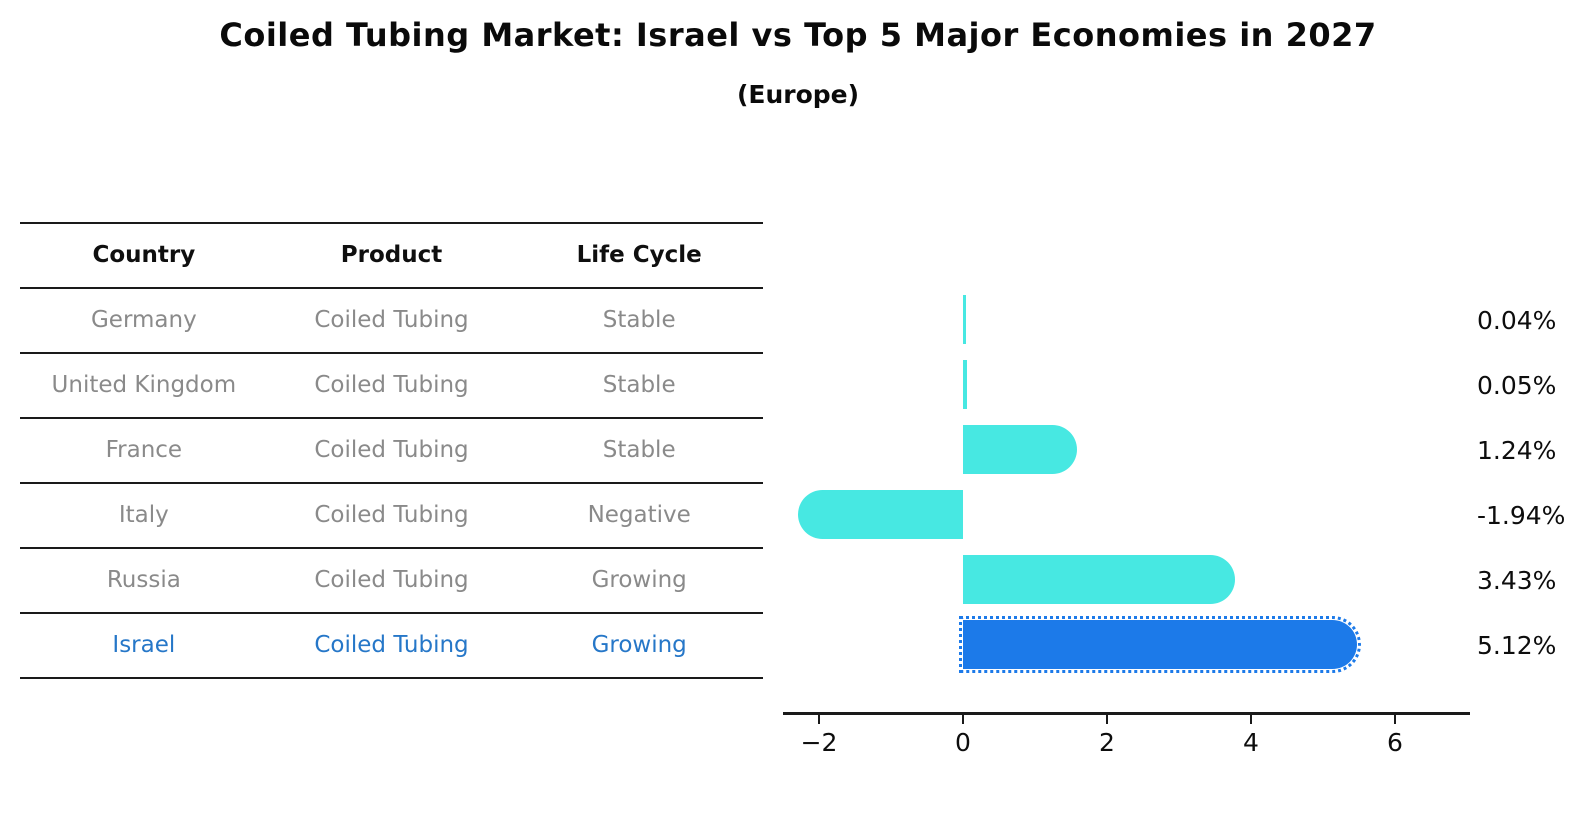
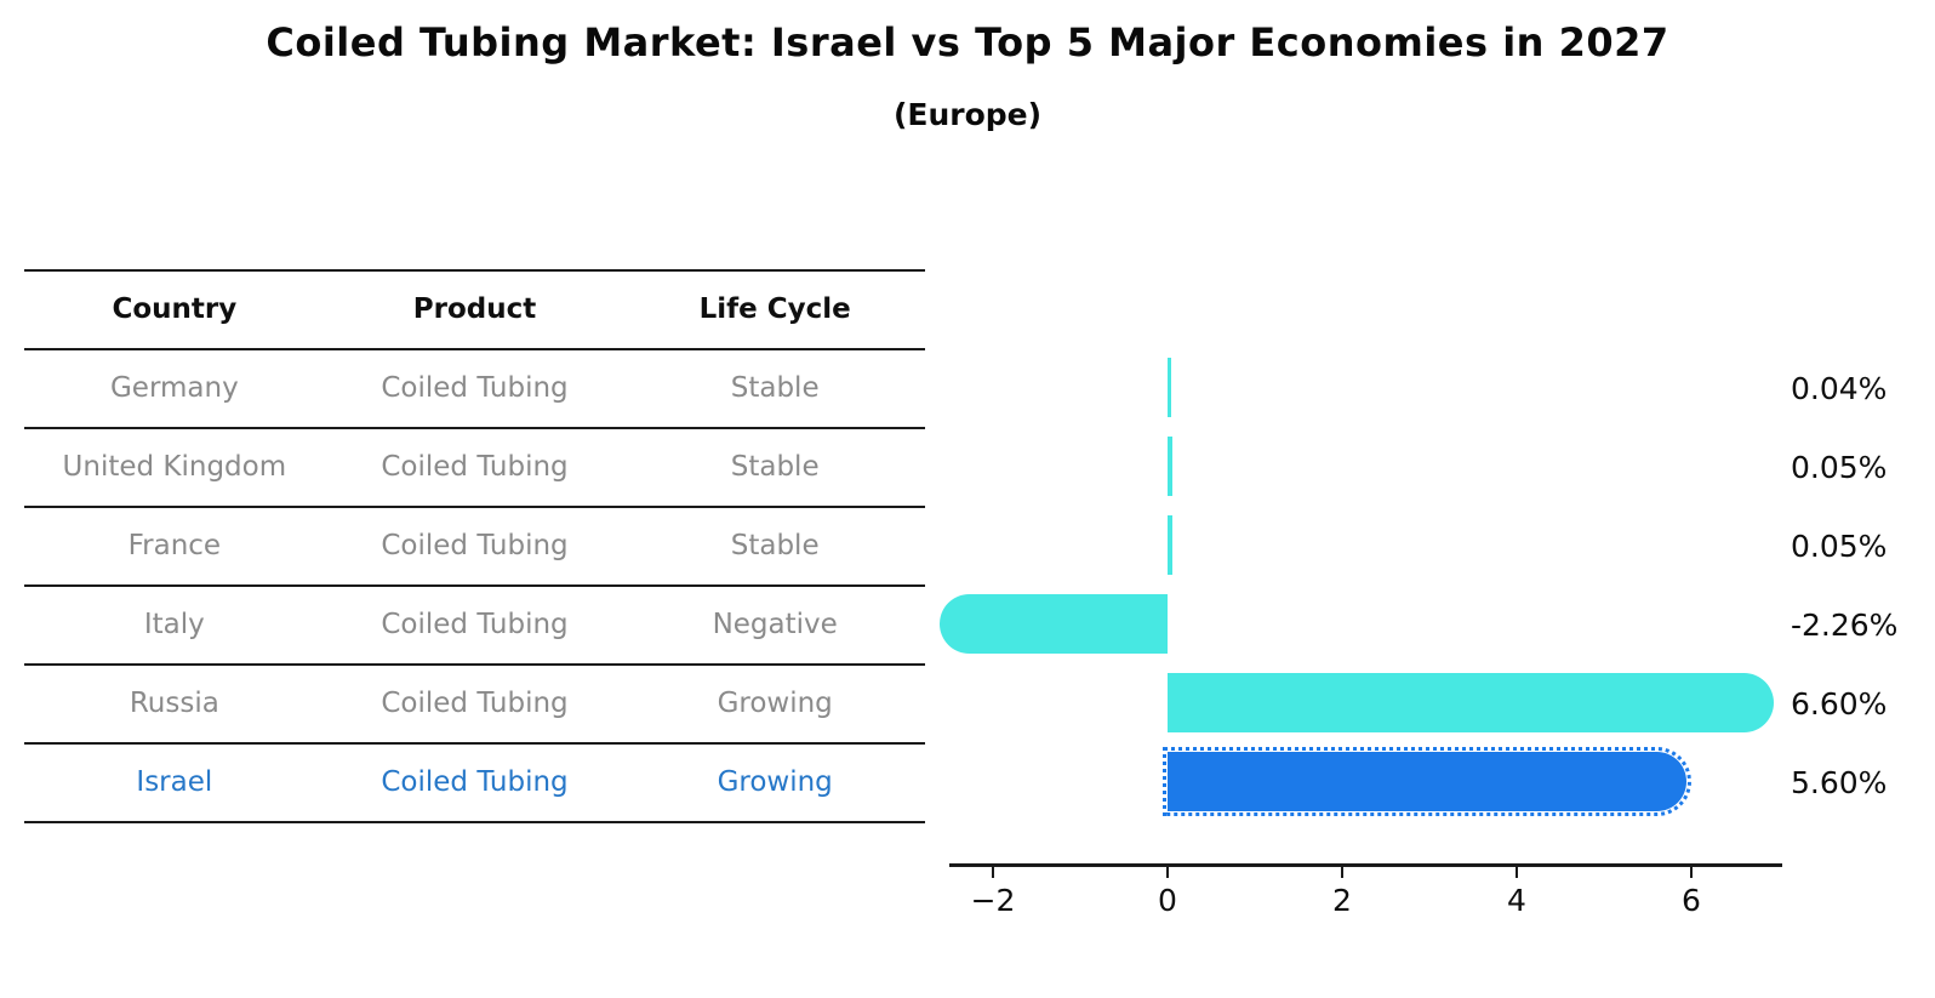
France: 1.24% -> 0.05%
Italy: -1.94% -> -2.26%
Russia: 3.43% -> 6.60%
Israel: 5.12% -> 5.60%
